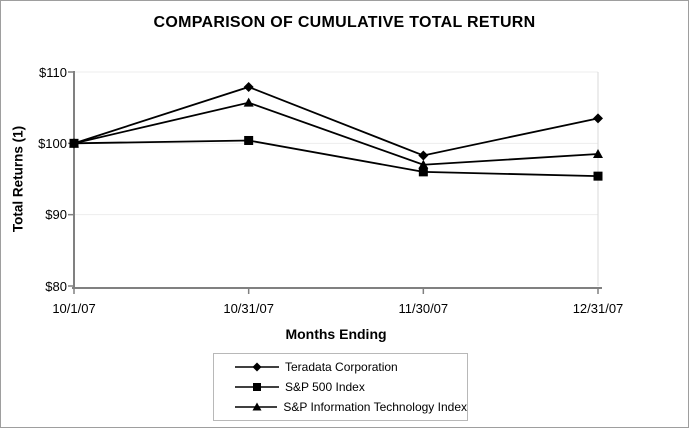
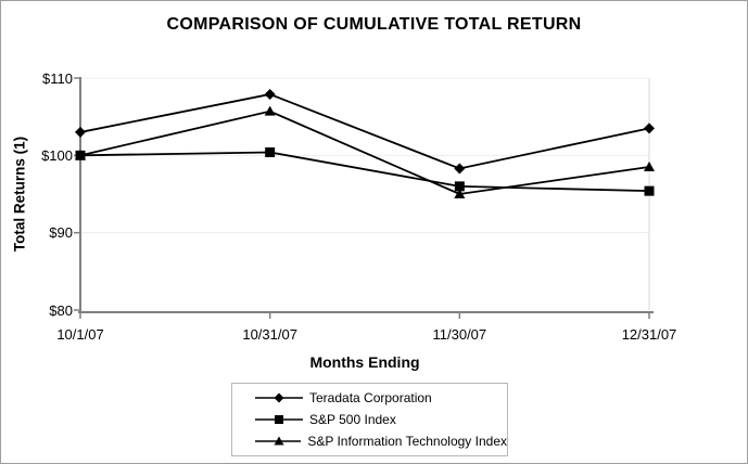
Teradata Corporation/10/1/07: $100 -> $103
S&P Information Technology Index/11/30/07: $97 -> $95
